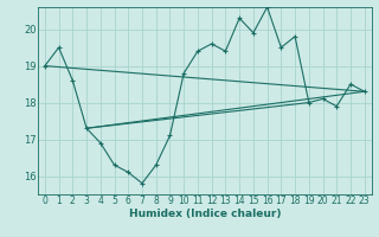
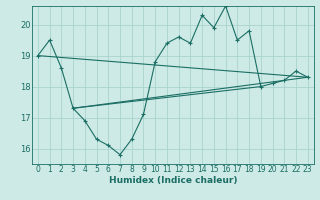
21: 17.9 -> 18.2
